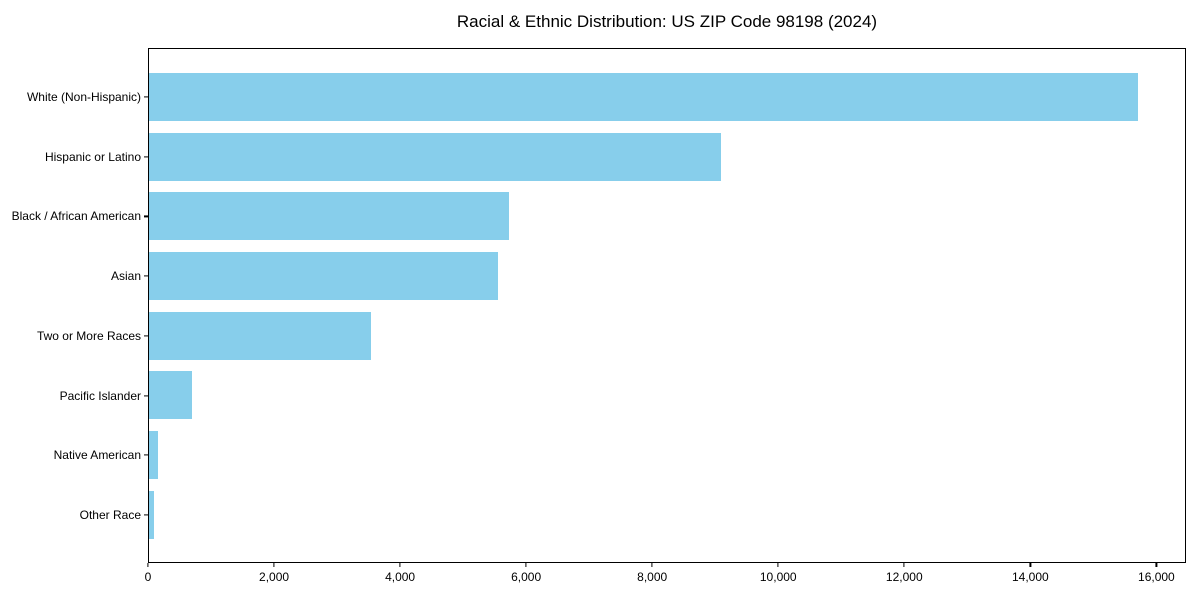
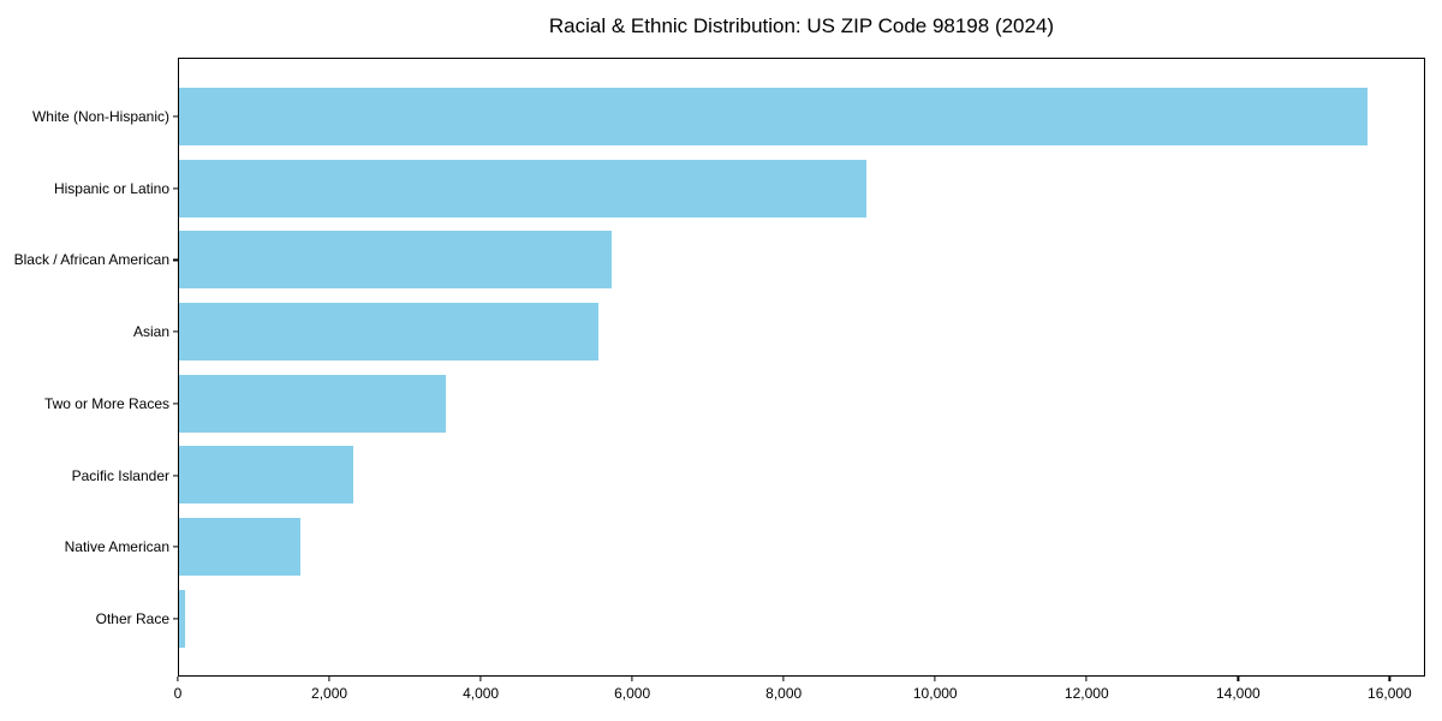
Pacific Islander: 700 -> 2300
Native American: 100 -> 1600
